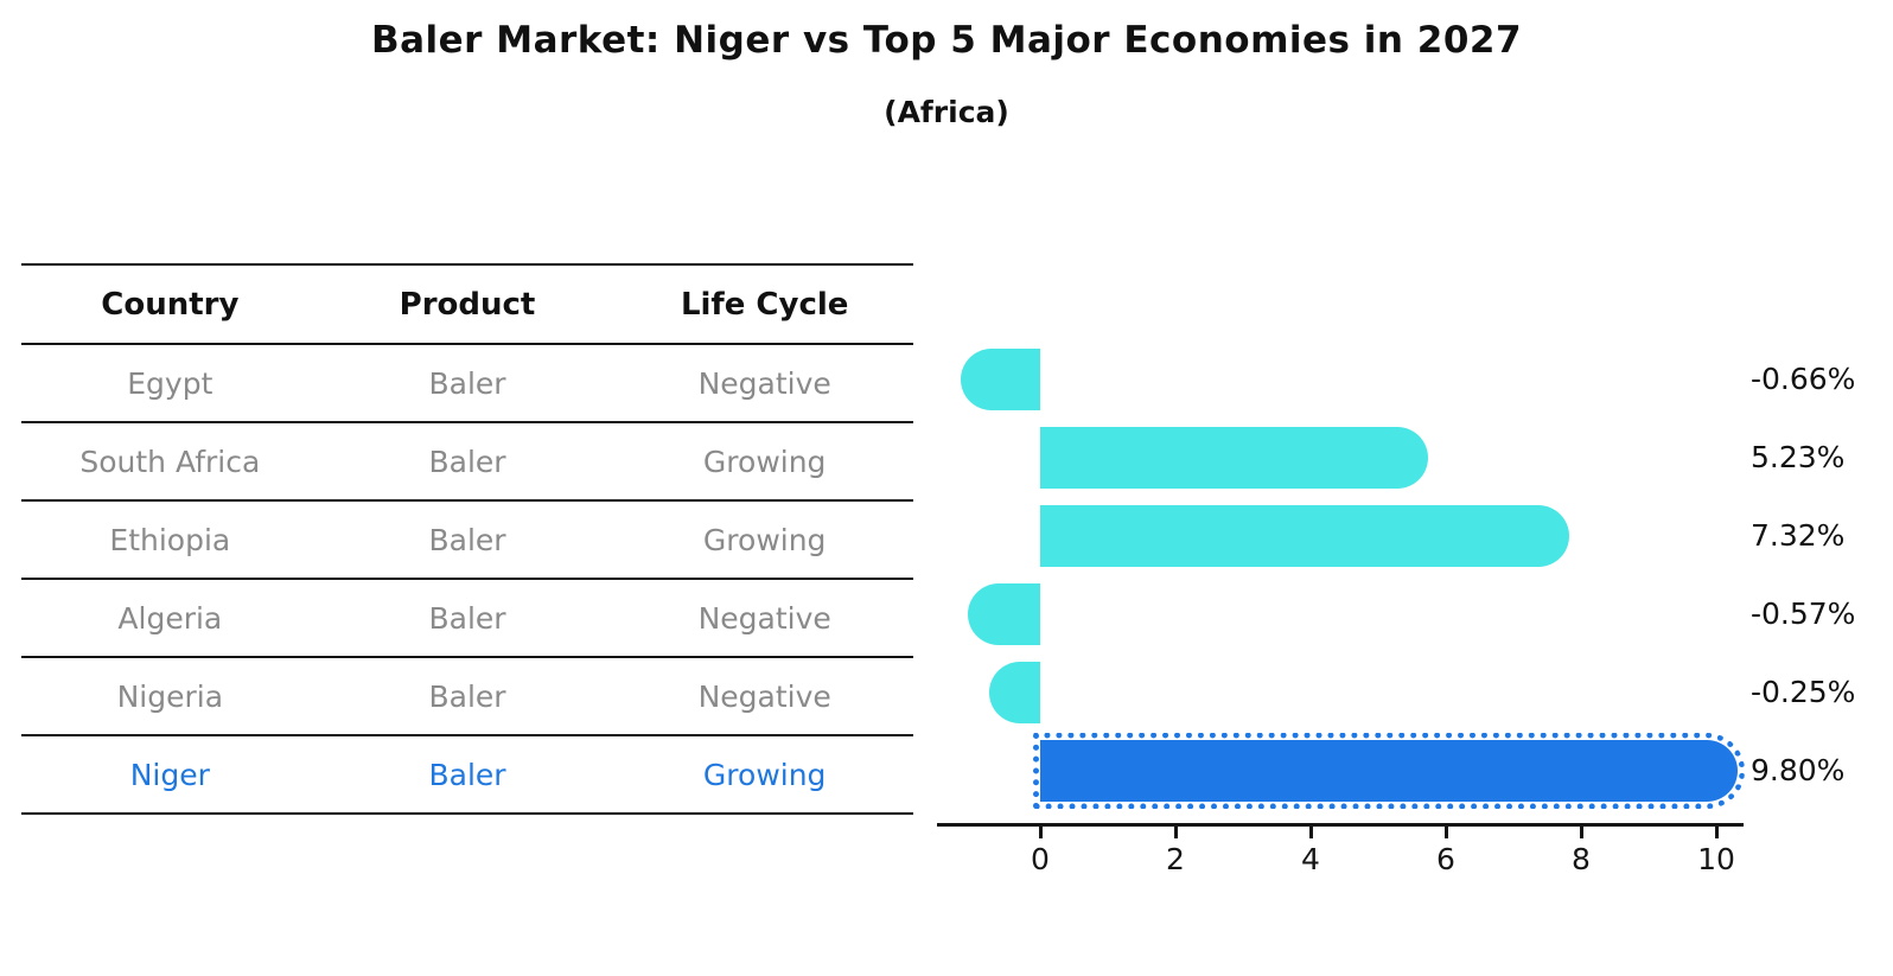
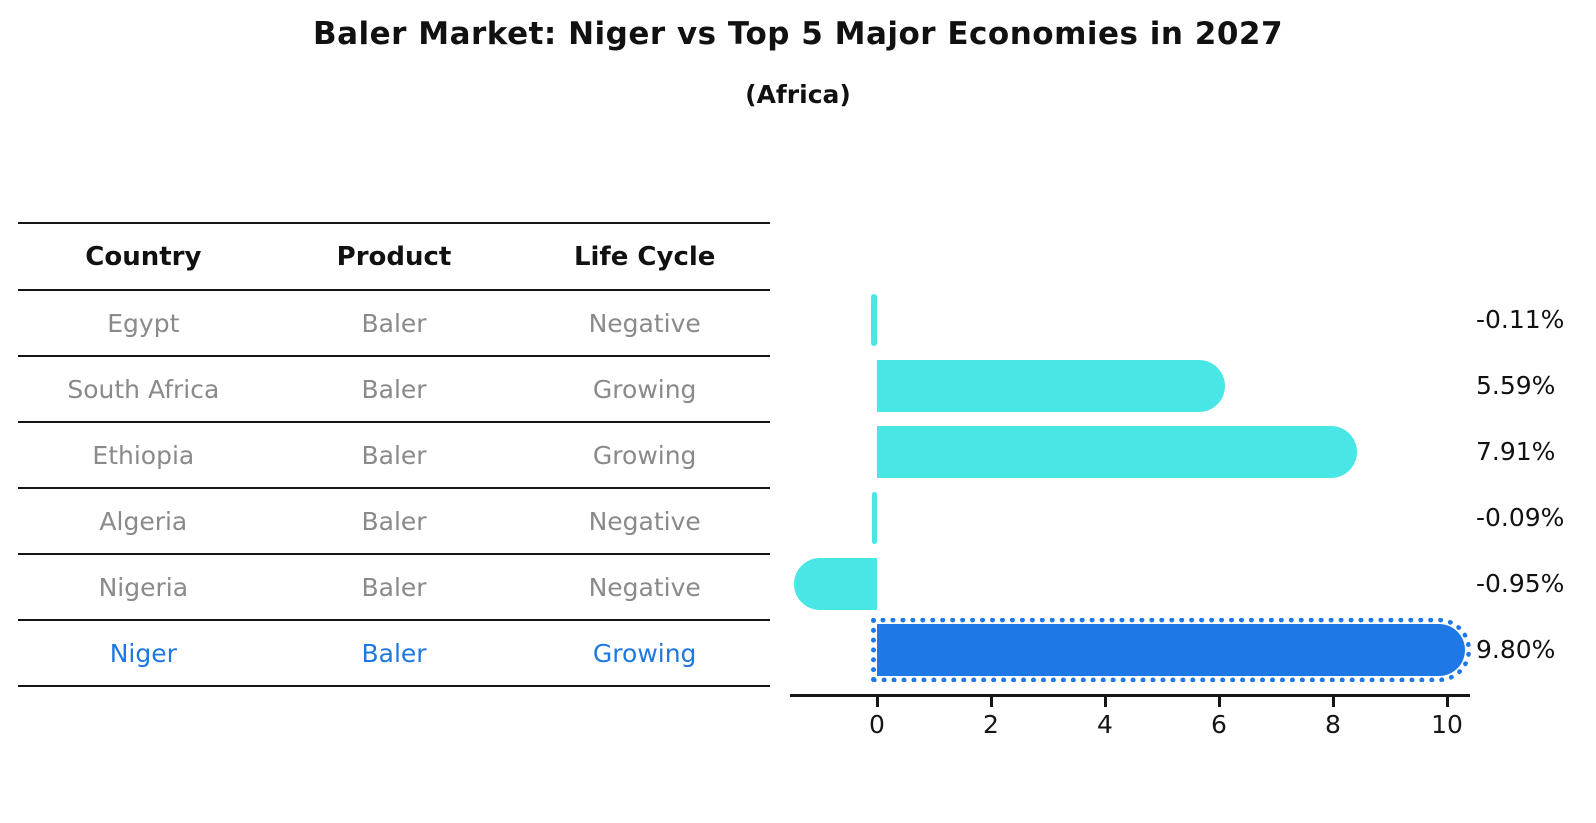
Egypt: -0.66% -> -0.11%
South Africa: 5.23% -> 5.59%
Ethiopia: 7.32% -> 7.91%
Algeria: -0.57% -> -0.09%
Nigeria: -0.25% -> -0.95%
